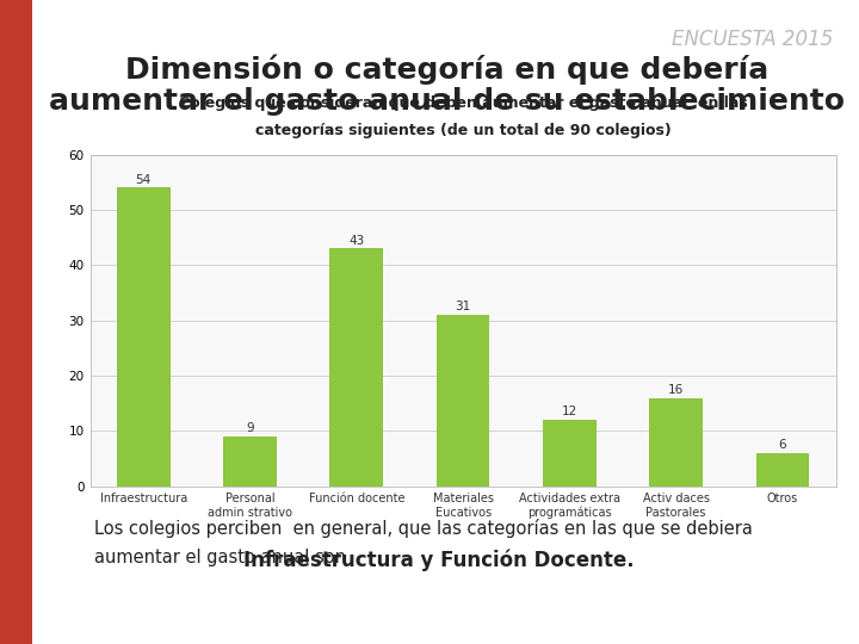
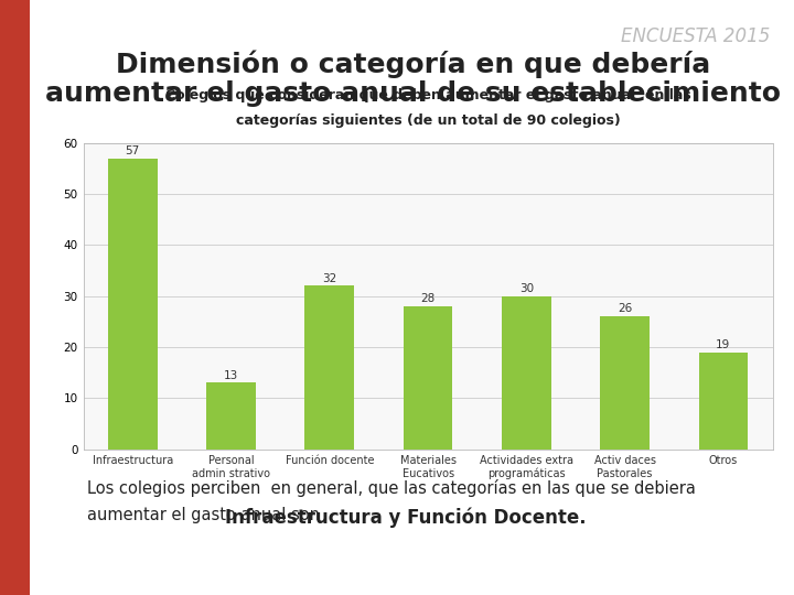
Infraestructura: 54 -> 57
Personal admin strativo: 9 -> 13
Función docente: 43 -> 32
Materiales Eucativos: 31 -> 28
Actividades extra programáticas: 12 -> 30
Activ daces Pastorales: 16 -> 26
Otros: 6 -> 19
